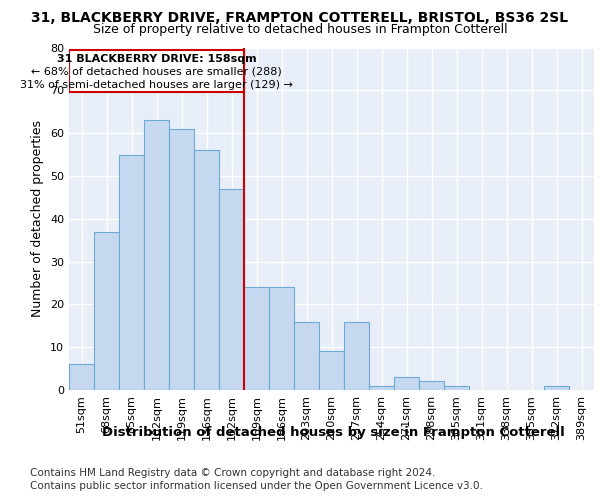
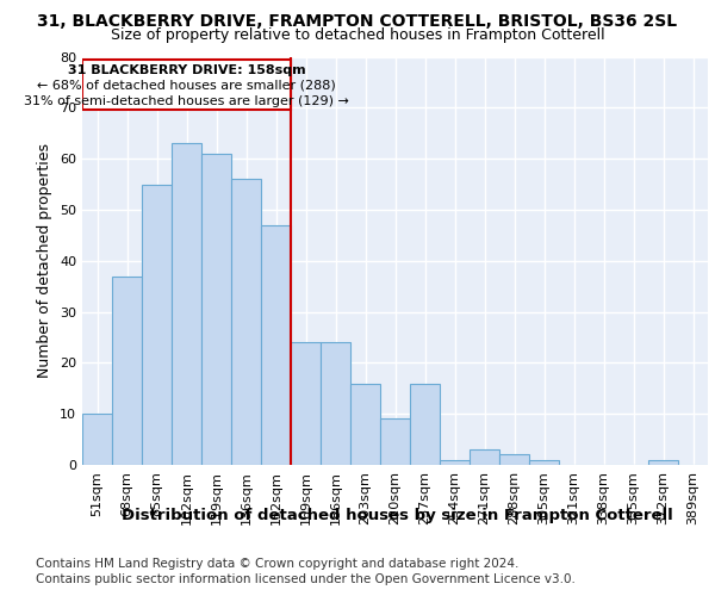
51sqm: 6 -> 10
